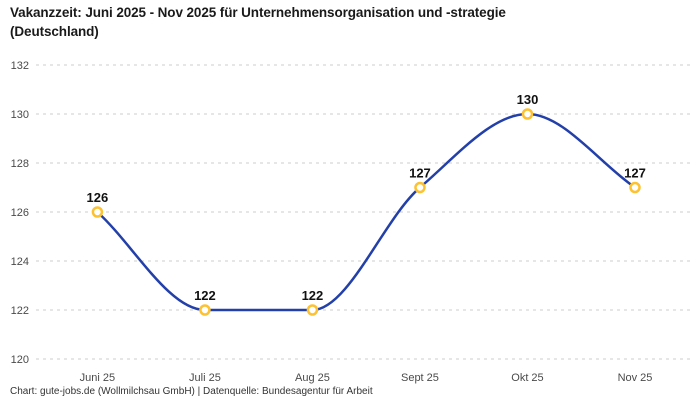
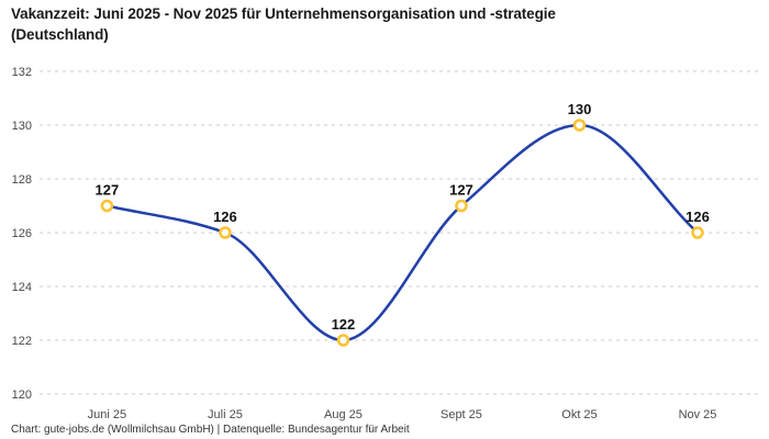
Juni 25: 126 -> 127
Juli 25: 122 -> 126
Nov 25: 127 -> 126
